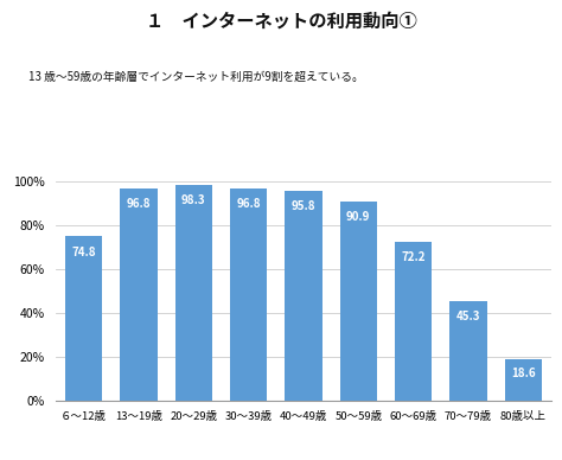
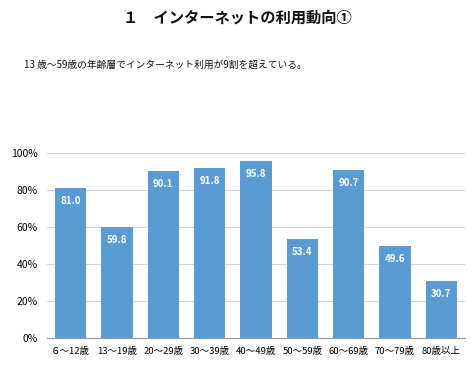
６～12歳: 74.8 -> 81.0
13～19歳: 96.8 -> 59.8
20～29歳: 98.3 -> 90.1
30～39歳: 96.8 -> 91.8
50～59歳: 90.9 -> 53.4
60～69歳: 72.2 -> 90.7
70～79歳: 45.3 -> 49.6
80歳以上: 18.6 -> 30.7
